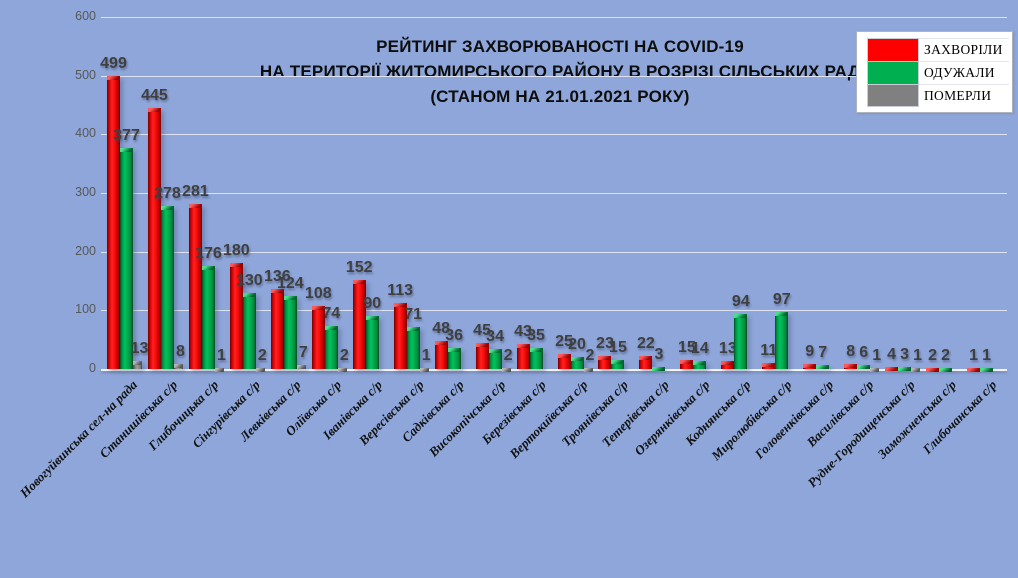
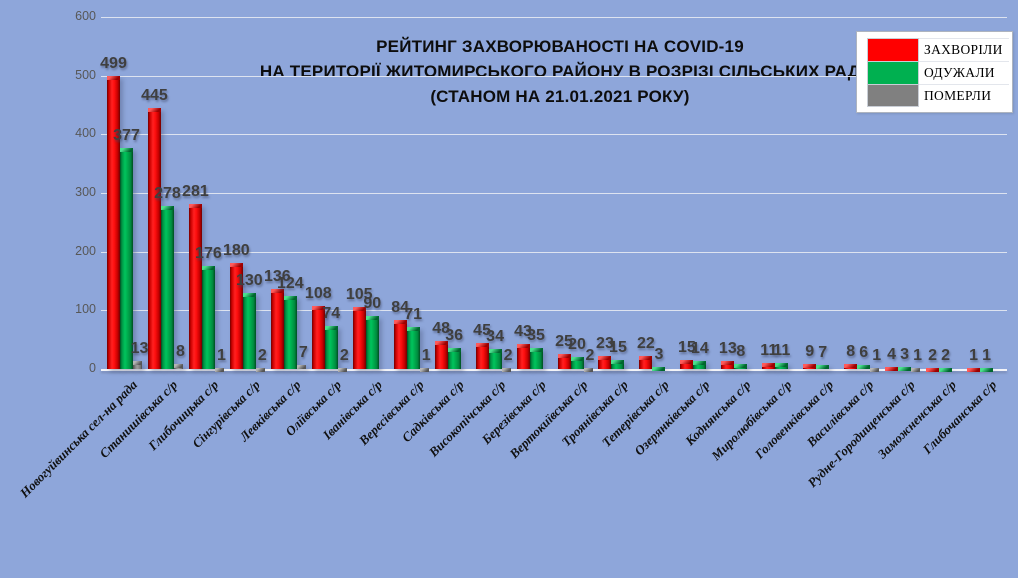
ЗАХВОРІЛИ/Іванівська с/р: 152 -> 105
ЗАХВОРІЛИ/Вересівська с/р: 113 -> 84
ОДУЖАЛИ/Коднянська с/р: 94 -> 8
ОДУЖАЛИ/Миролюбівська с/р: 97 -> 11
